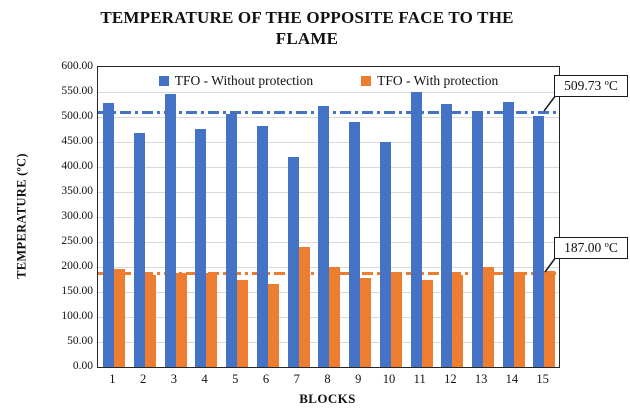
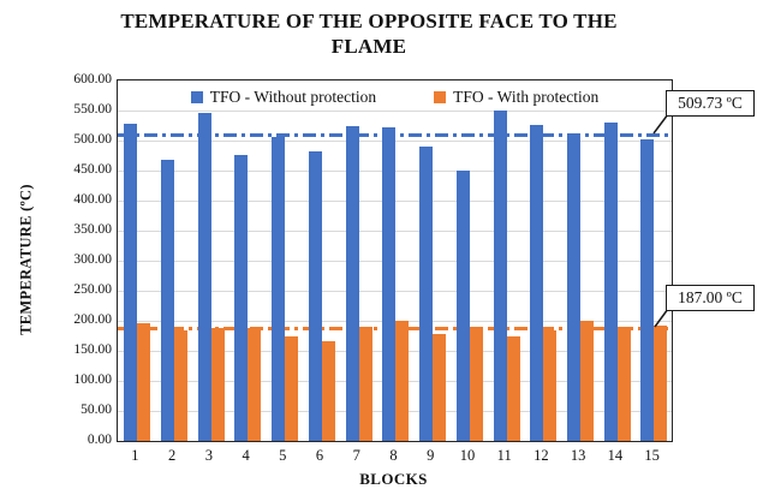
TFO - Without protection/7: 420 -> 520
TFO - With protection/7: 240 -> 190
